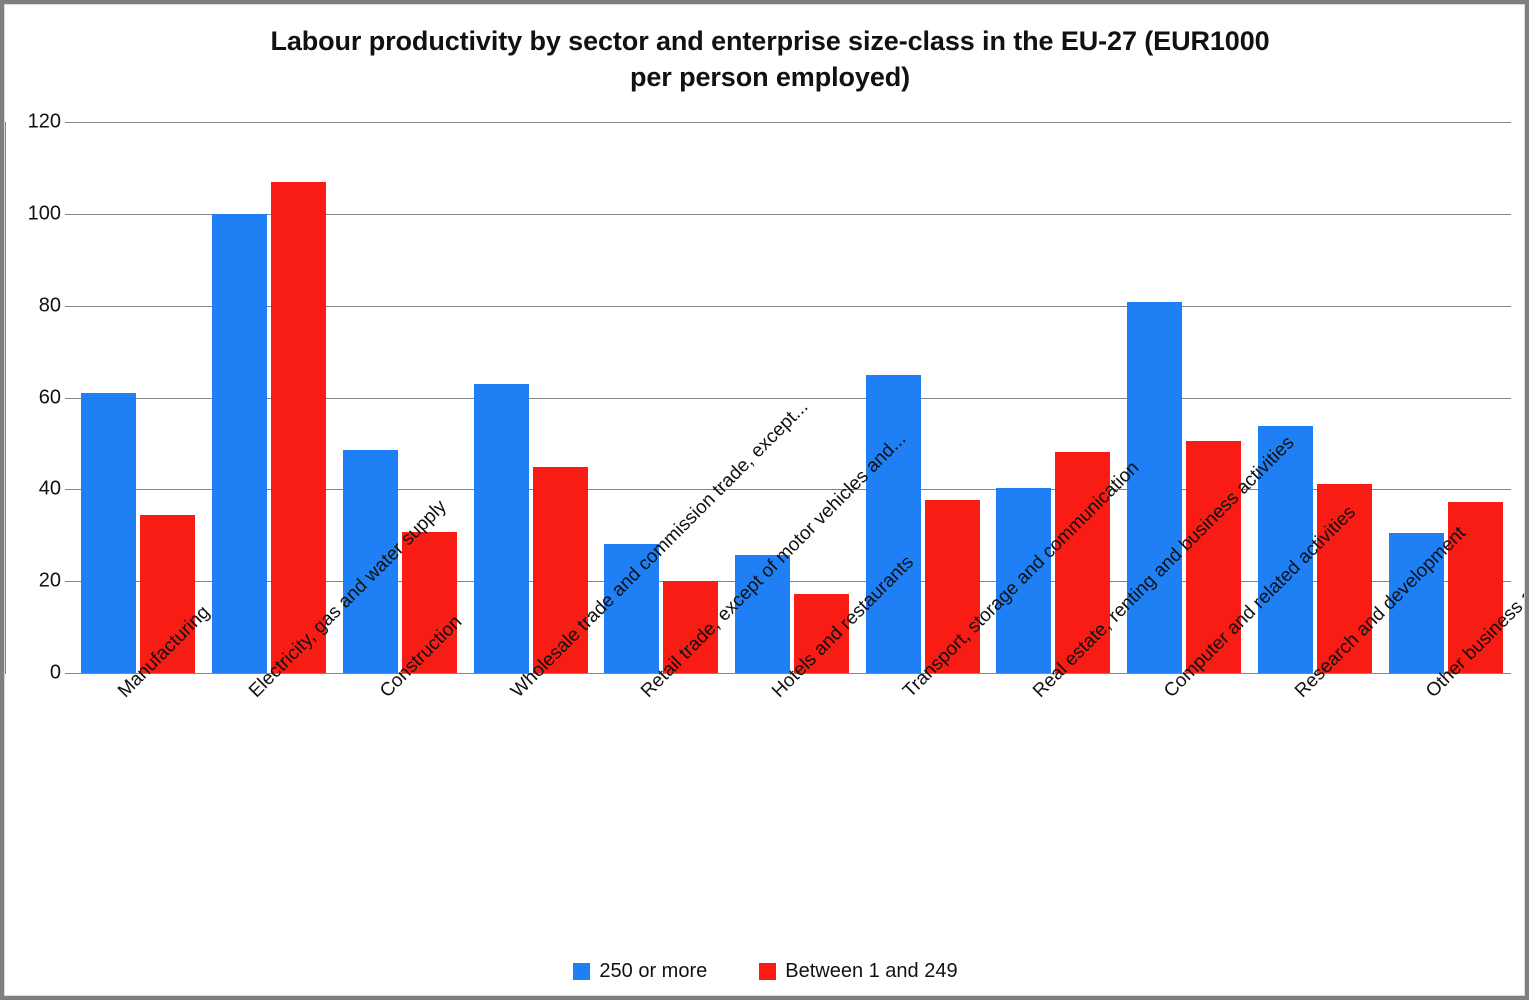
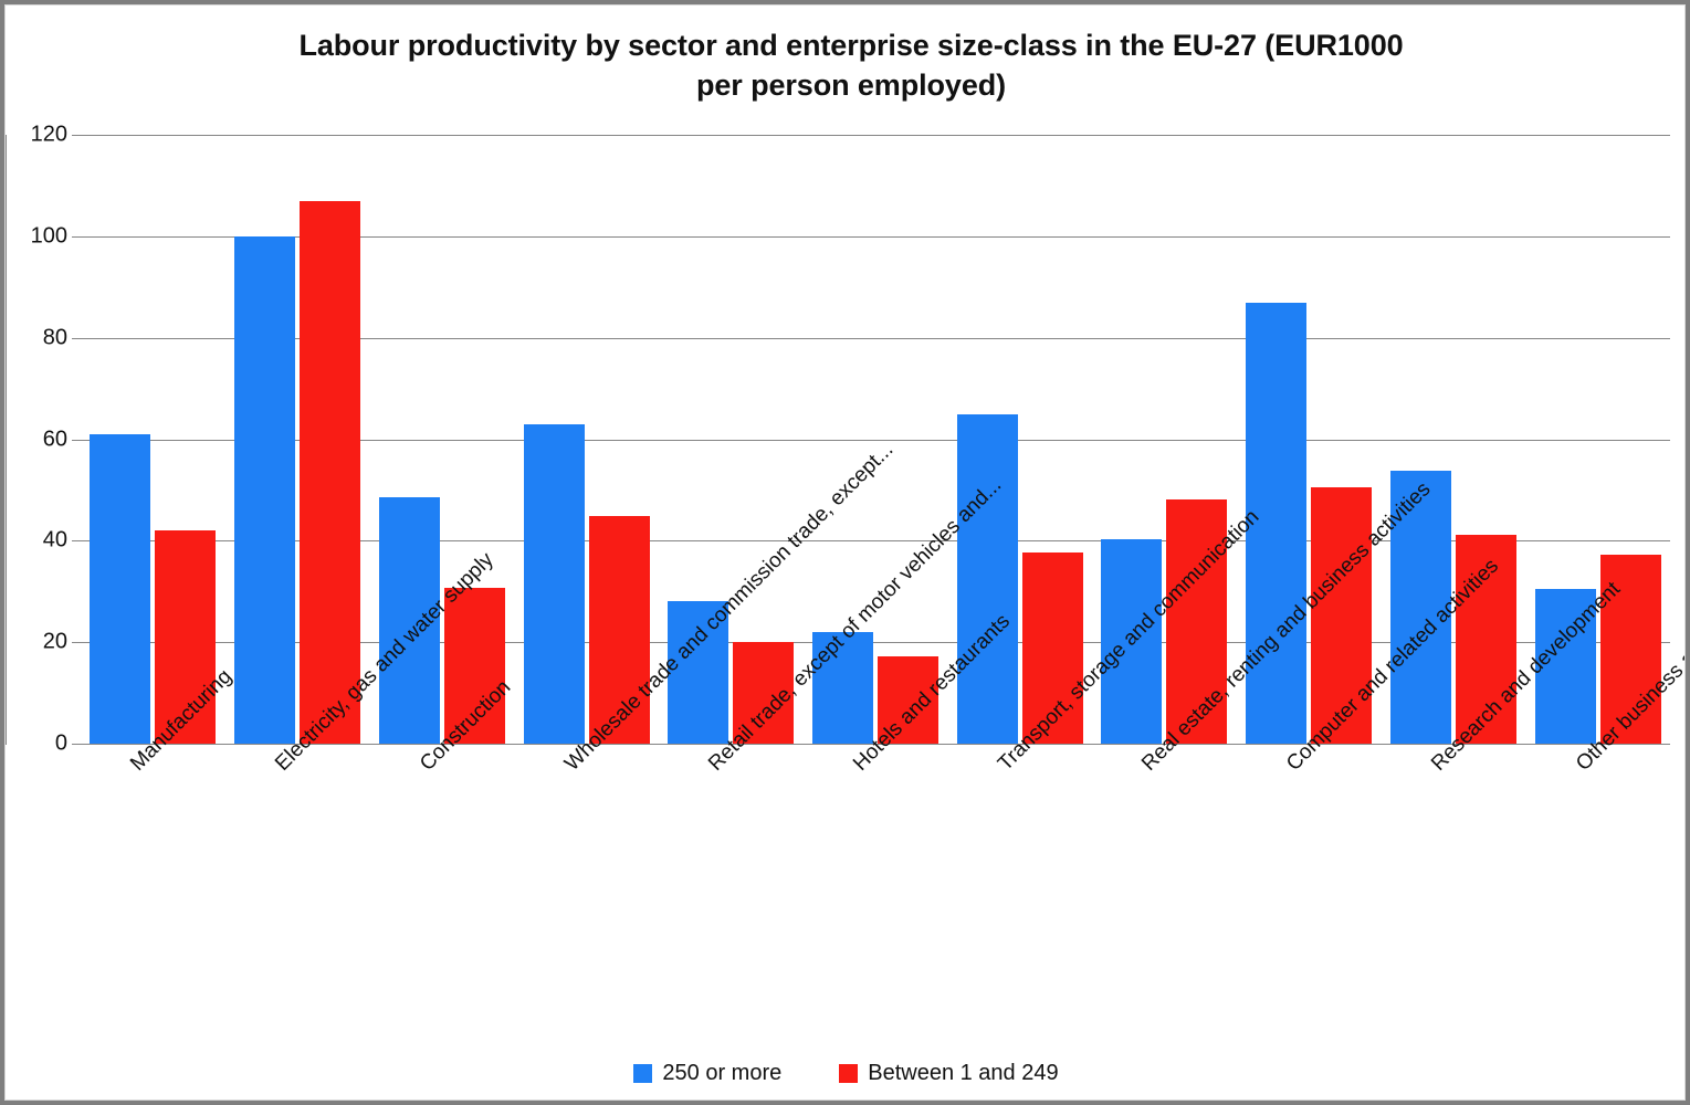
Between 1 and 249/Manufacturing: 34 -> 42
250 or more/Hotels and restaurants: 26 -> 22
250 or more/Computer and related activities: 81 -> 87
